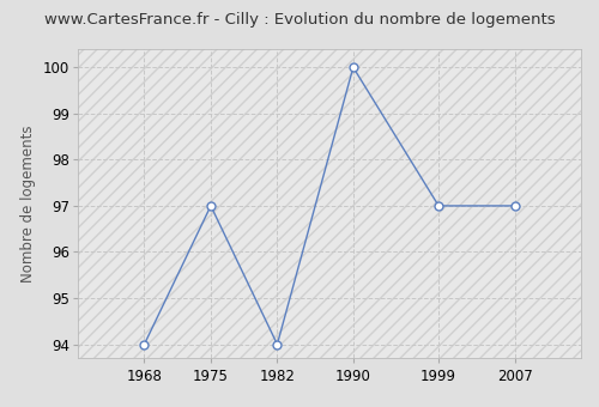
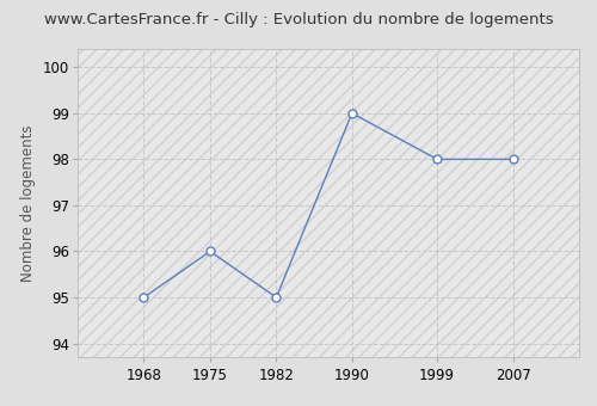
1968: 94 -> 95
1975: 97 -> 96
1982: 94 -> 95
1990: 100 -> 99
1999: 97 -> 98
2007: 97 -> 98
